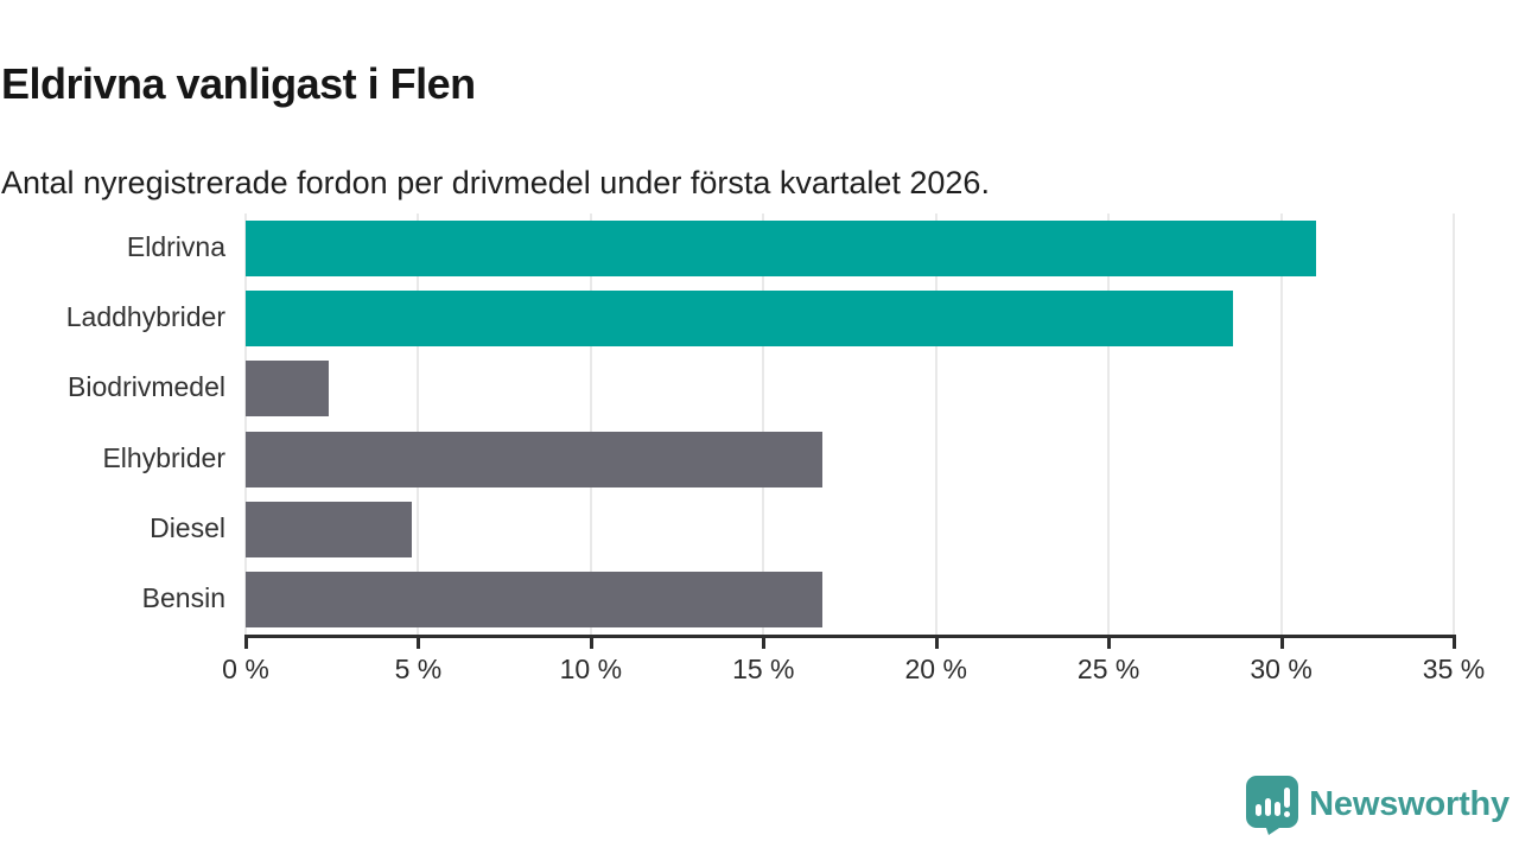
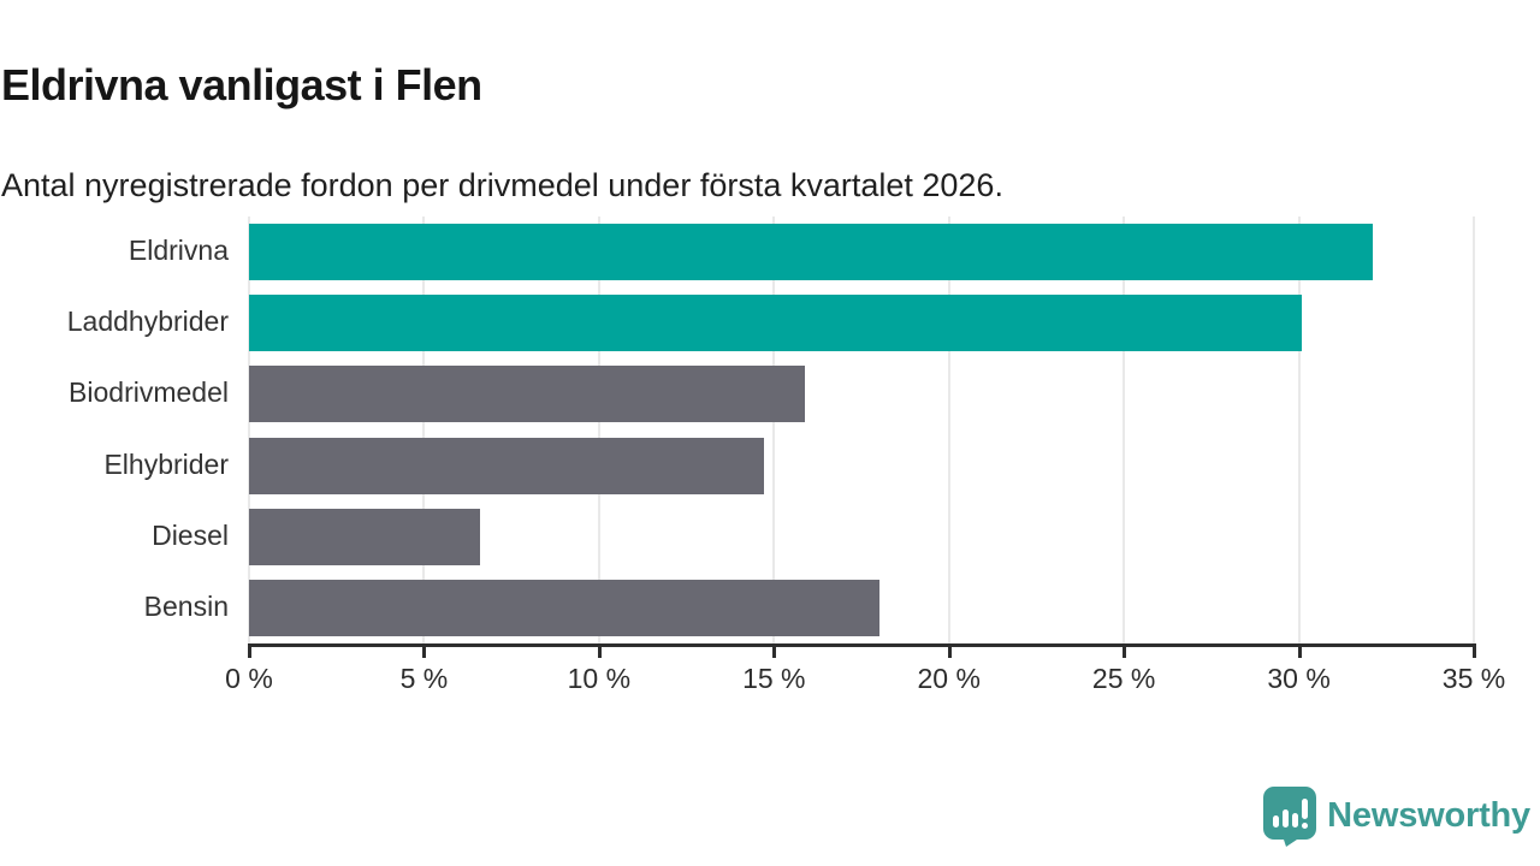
Eldrivna: 31.0% -> 32.1%
Laddhybrider: 28.6% -> 30.1%
Biodrivmedel: 2.4% -> 15.9%
Elhybrider: 16.7% -> 14.7%
Diesel: 4.8% -> 6.6%
Bensin: 16.7% -> 18.0%
